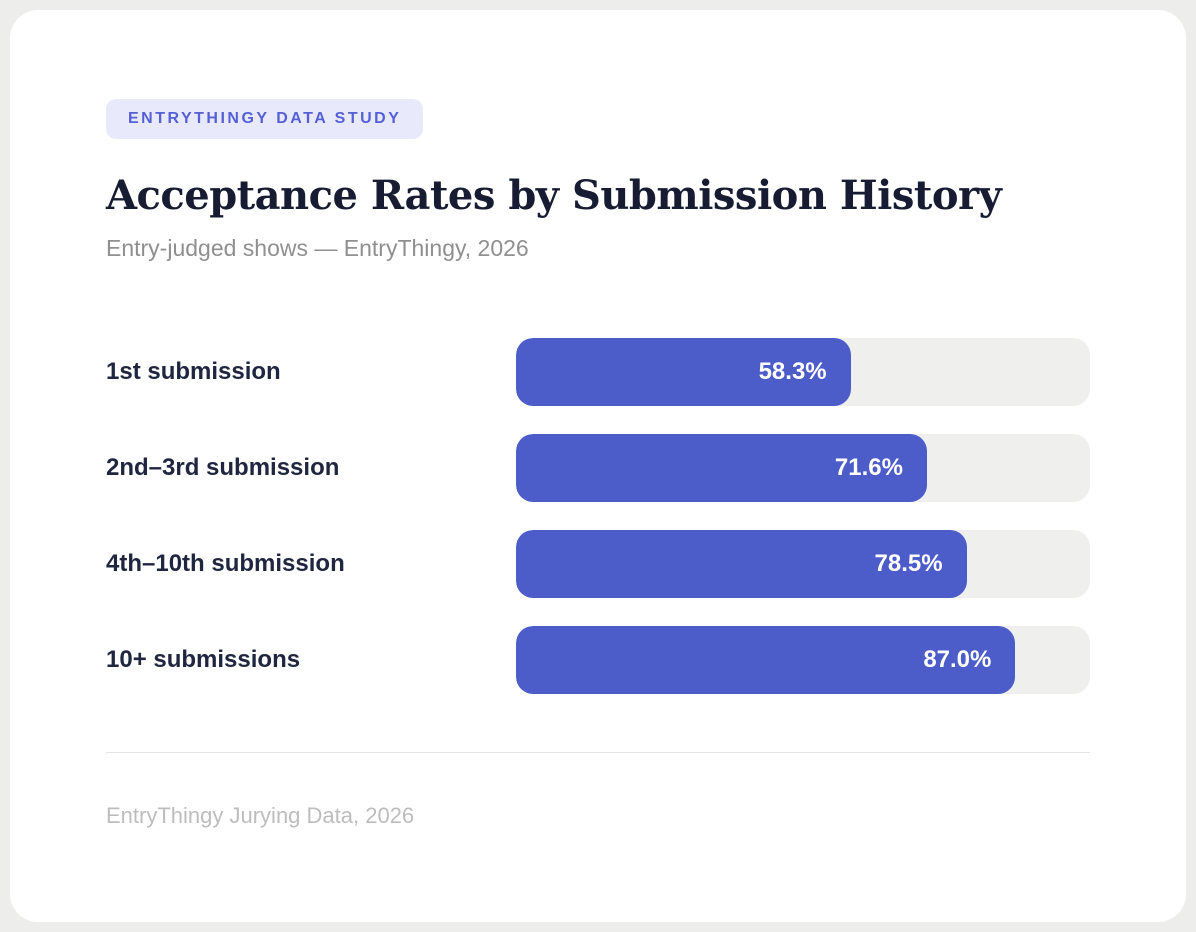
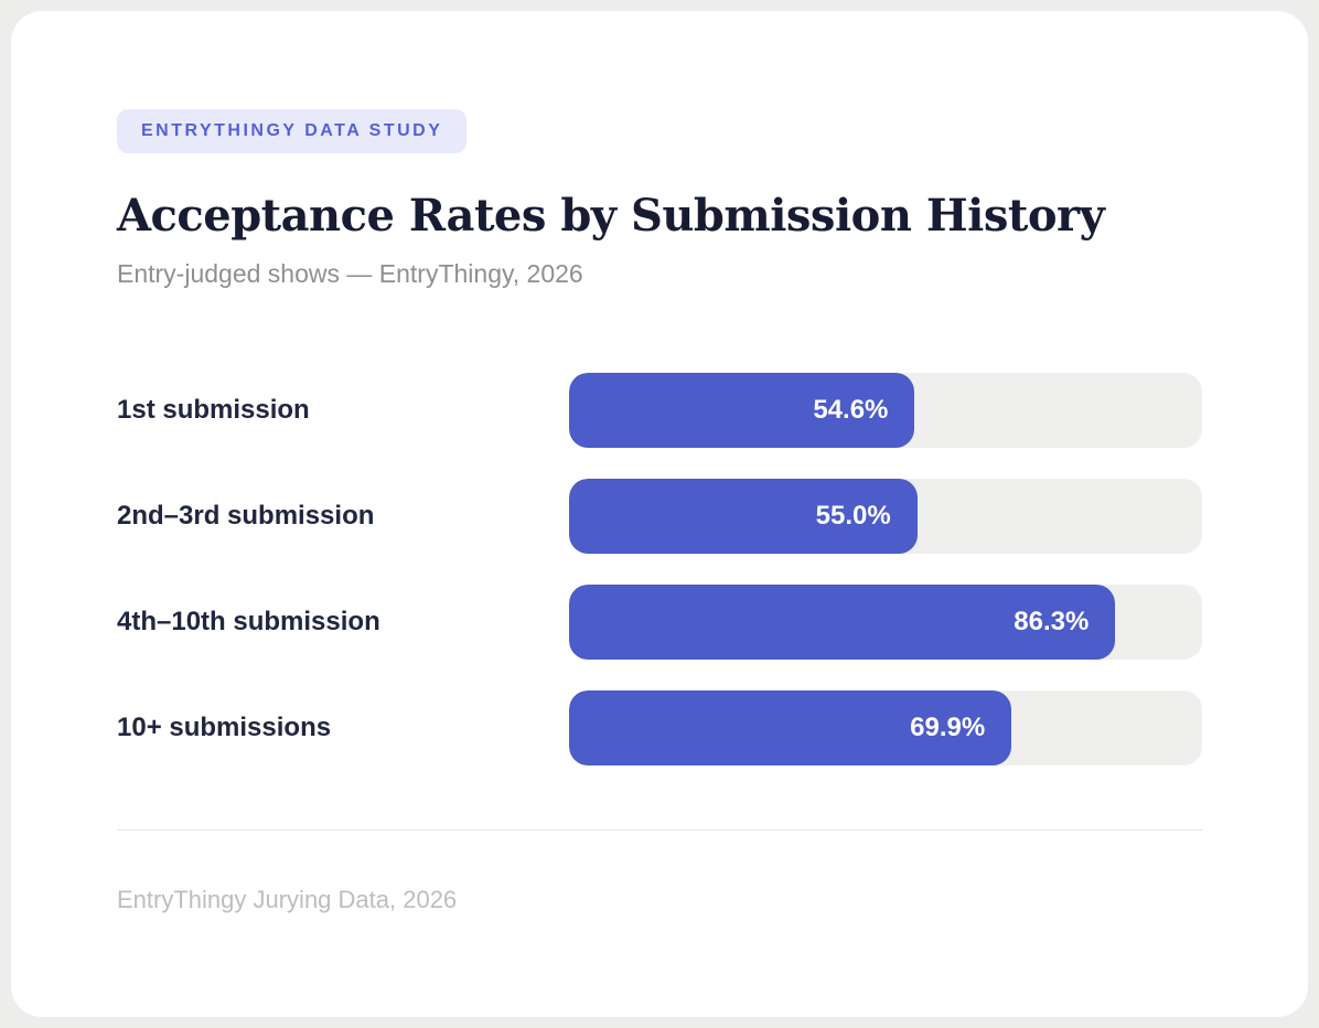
1st submission: 58.3% -> 54.6%
2nd–3rd submission: 71.6% -> 55.0%
4th–10th submission: 78.5% -> 86.3%
10+ submissions: 87.0% -> 69.9%
